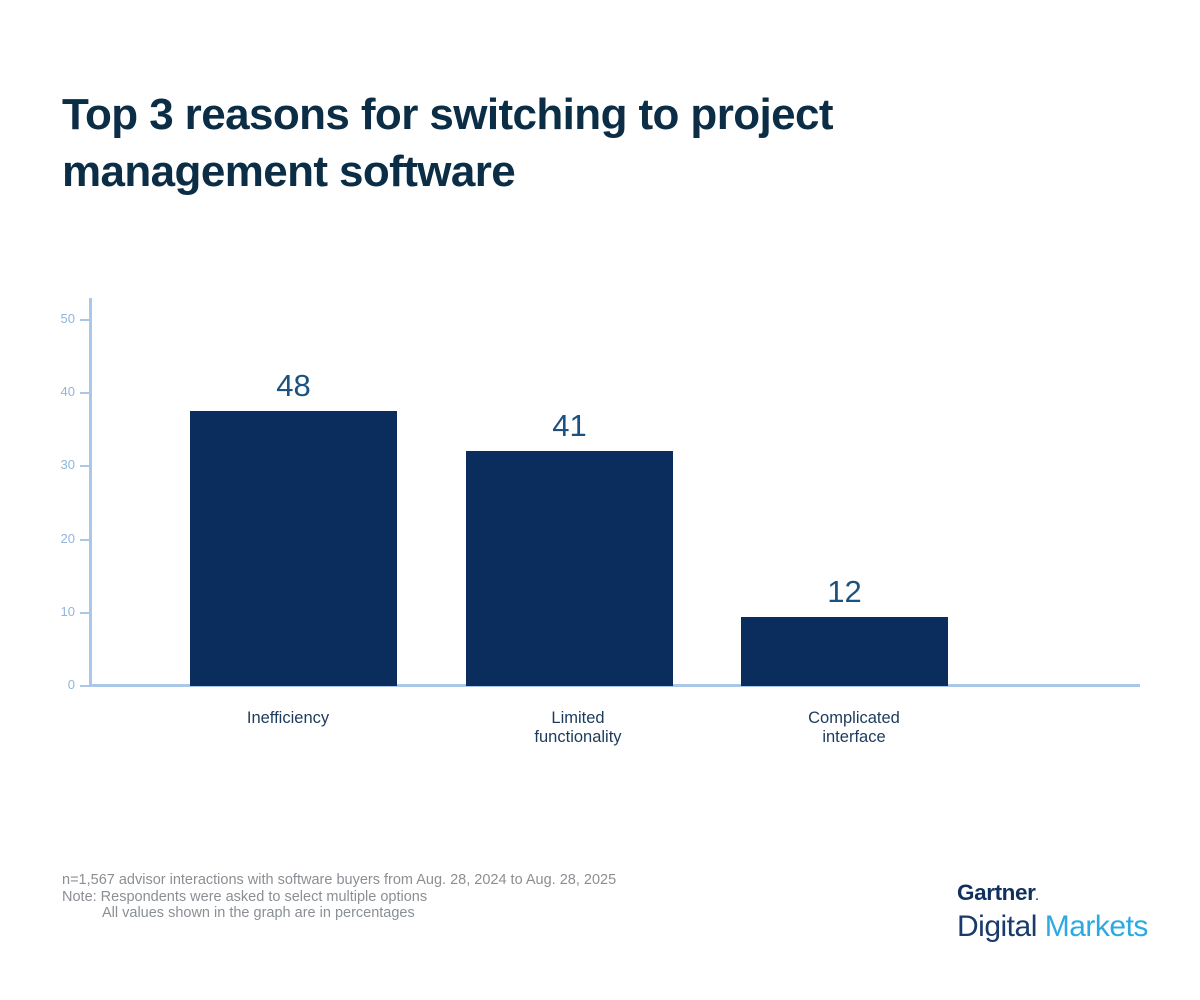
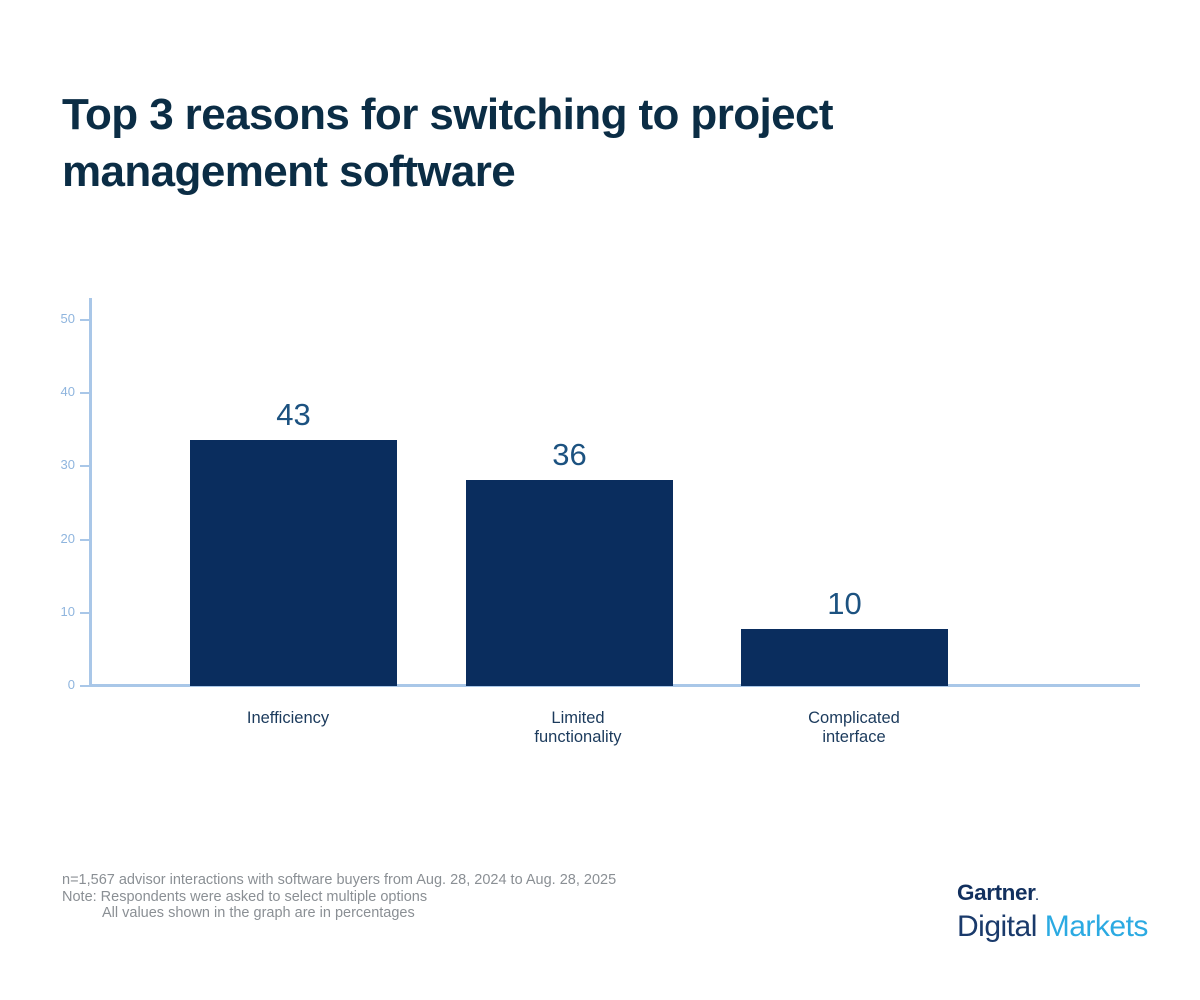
Inefficiency: 48 -> 43
Limited functionality: 41 -> 36
Complicated interface: 12 -> 10
